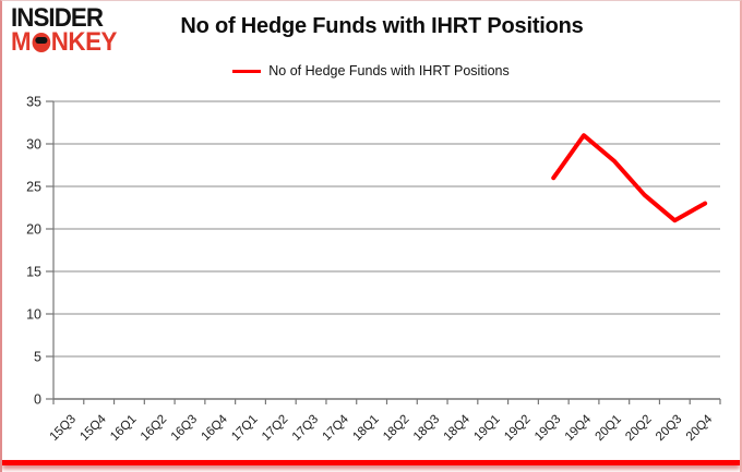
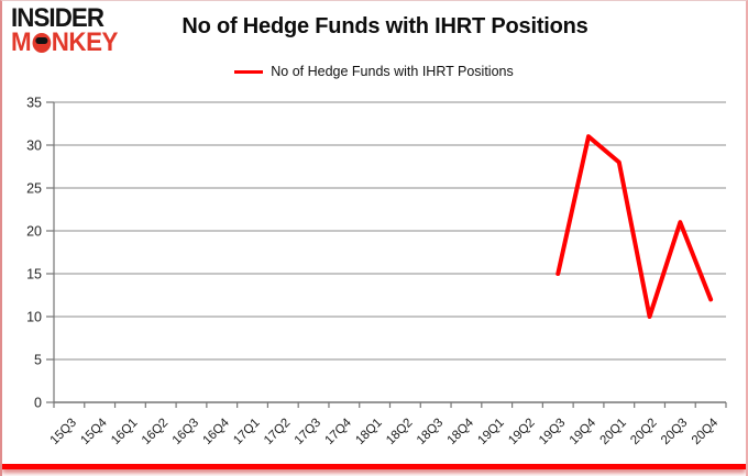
19Q3: 26 -> 15
20Q2: 24 -> 10
20Q4: 23 -> 12
